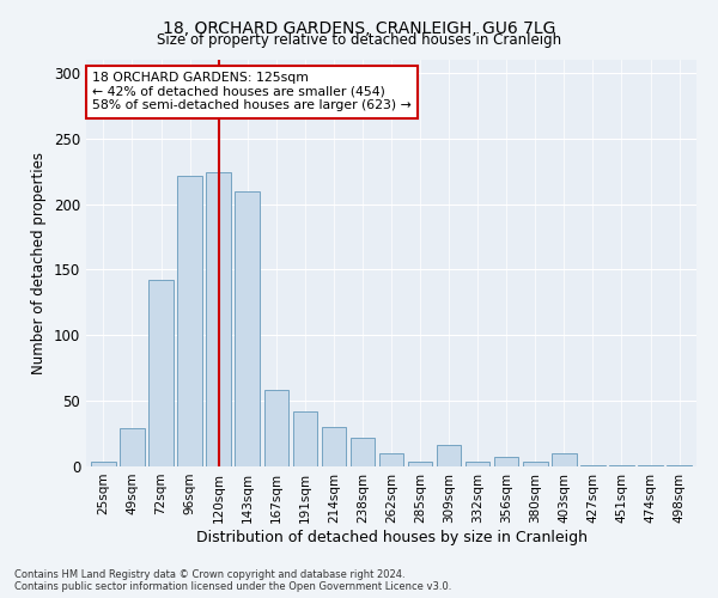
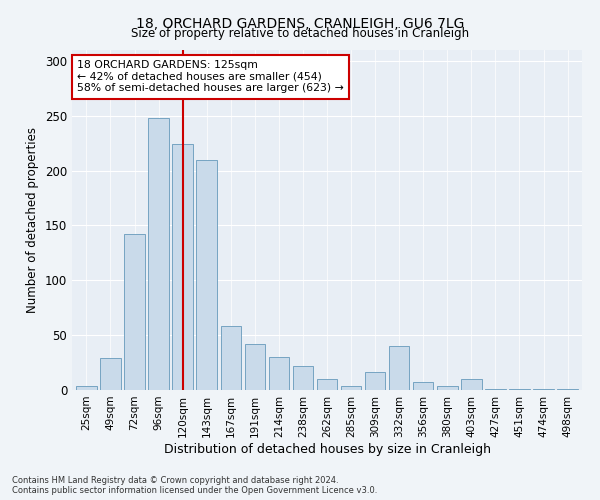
96sqm: 222 -> 248
332sqm: 4 -> 40
